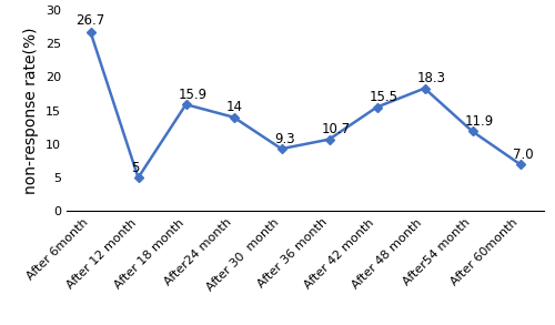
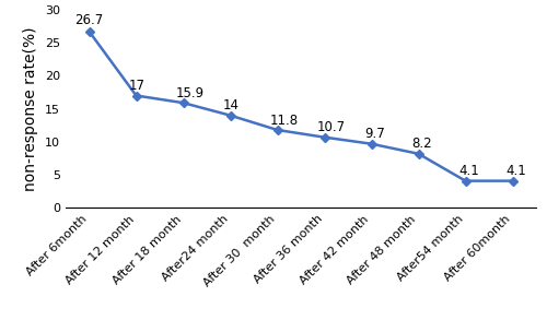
After 12 month: 5 -> 17
After 30 month: 9.3 -> 11.8
After 42 month: 15.5 -> 9.7
After 48 month: 18.3 -> 8.2
After54 month: 11.9 -> 4.1
After 60month: 7.0 -> 4.1
